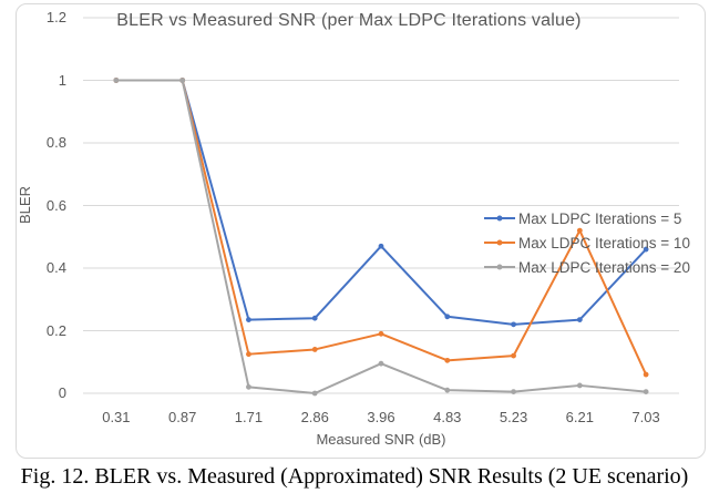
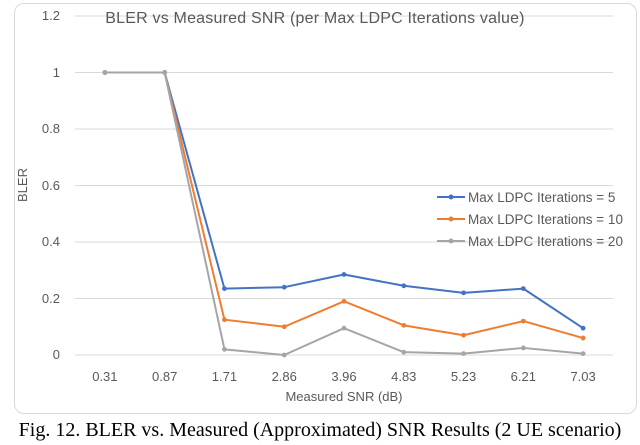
Max LDPC Iterations = 10/2.86: 0.14 -> 0.10
Max LDPC Iterations = 5/3.96: 0.47 -> 0.28
Max LDPC Iterations = 10/5.23: 0.12 -> 0.07
Max LDPC Iterations = 10/6.21: 0.52 -> 0.12
Max LDPC Iterations = 5/7.03: 0.46 -> 0.10
